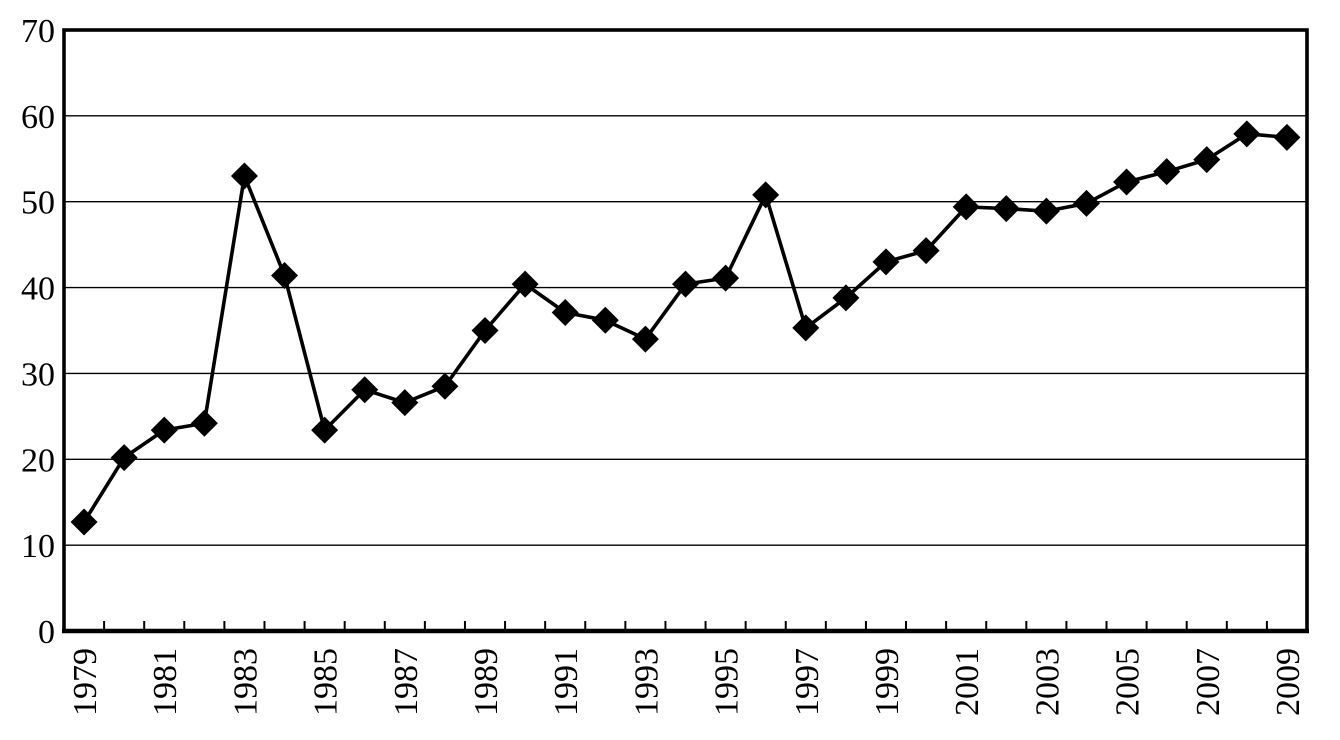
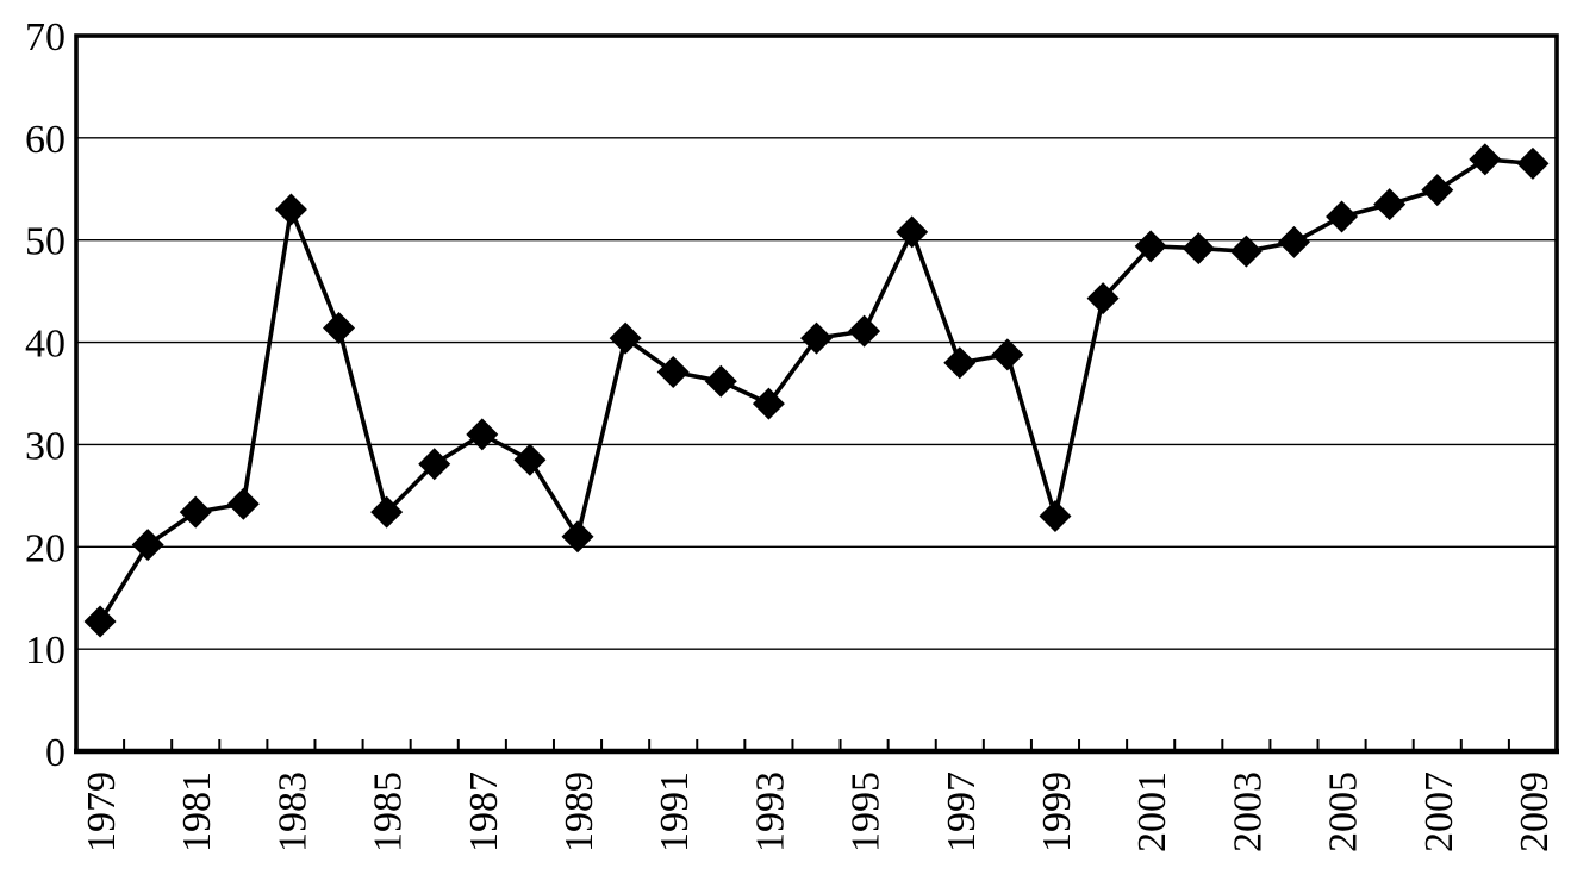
1987: 27 -> 31
1989: 35 -> 21
1997: 35 -> 38
1999: 43 -> 23
